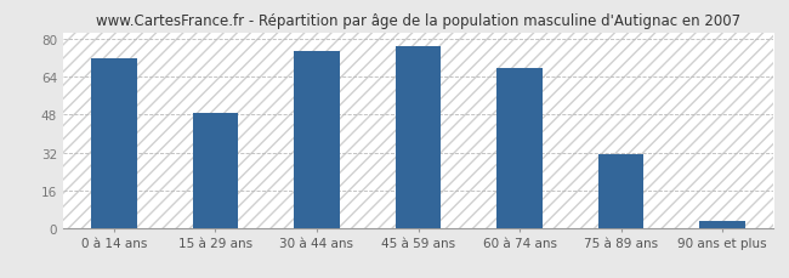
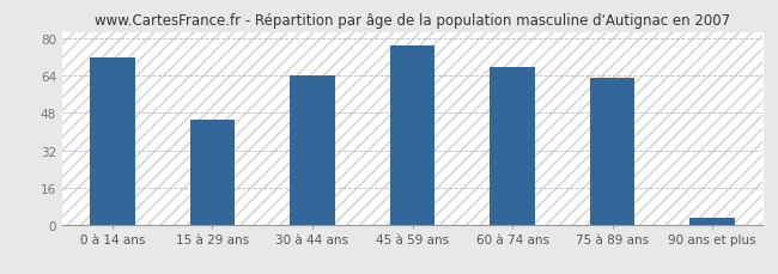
15 à 29 ans: 49 -> 45
30 à 44 ans: 75 -> 64
75 à 89 ans: 31 -> 63
